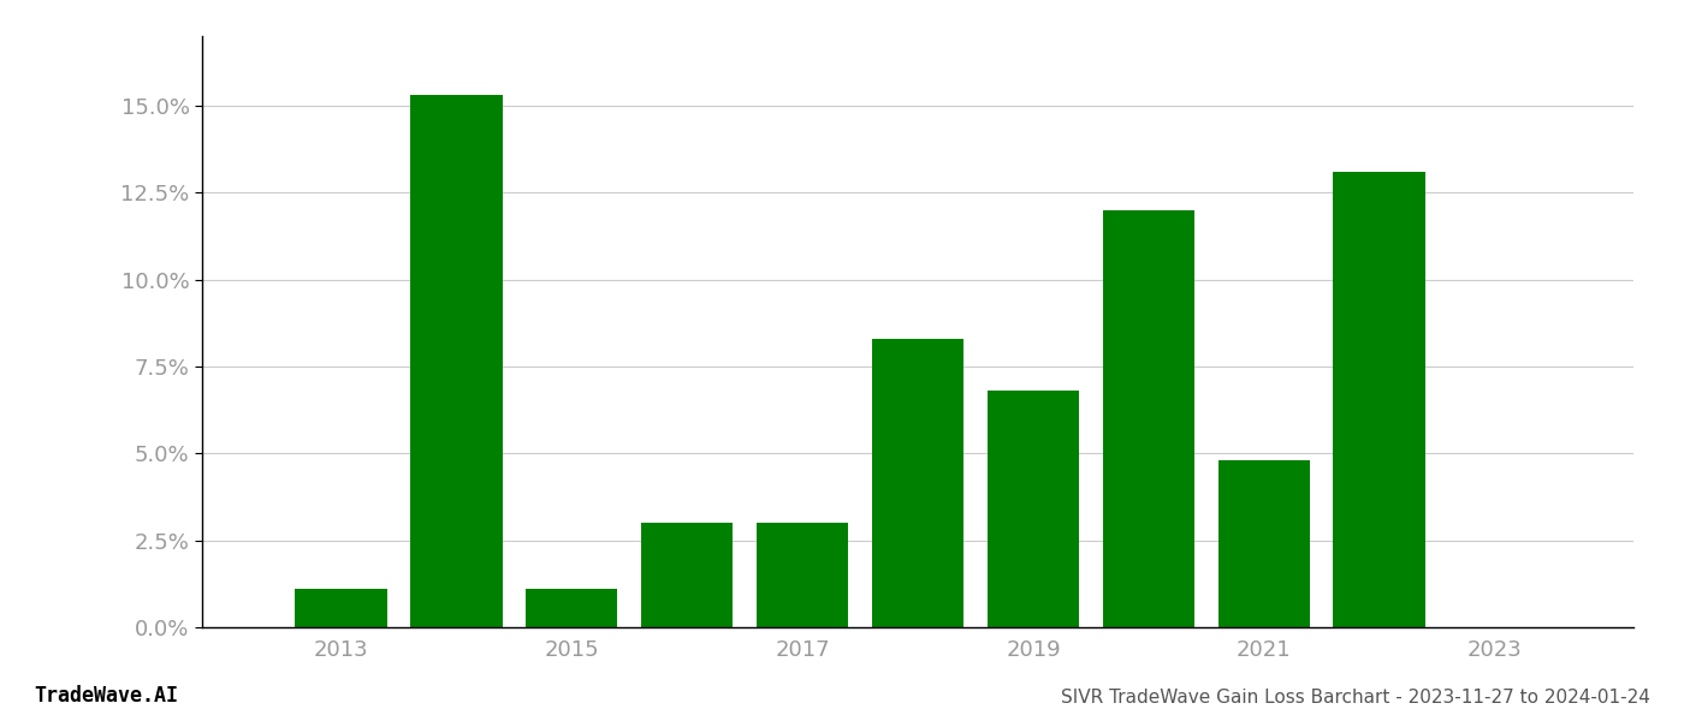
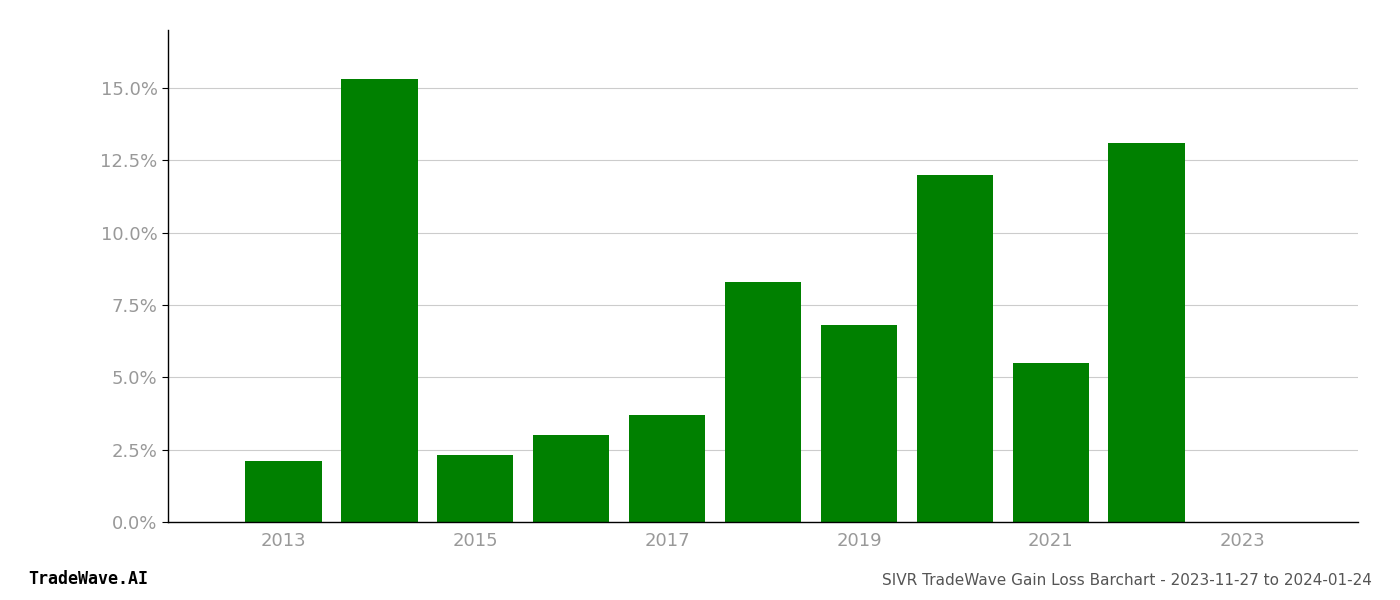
2013: 1.1% -> 2.1%
2015: 1.1% -> 2.3%
2017: 3.0% -> 3.7%
2021: 4.8% -> 5.5%
